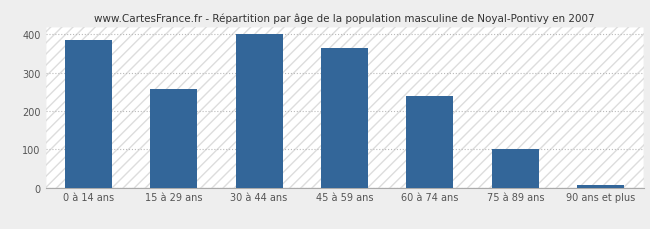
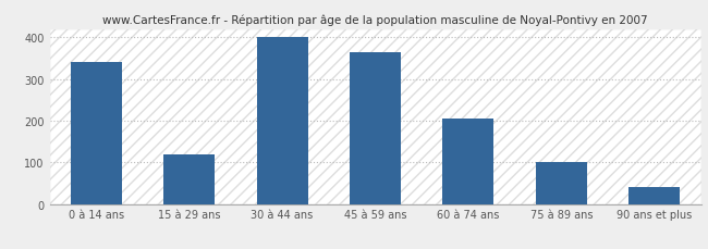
0 à 14 ans: 385 -> 340
15 à 29 ans: 258 -> 120
60 à 74 ans: 238 -> 205
90 ans et plus: 8 -> 40
